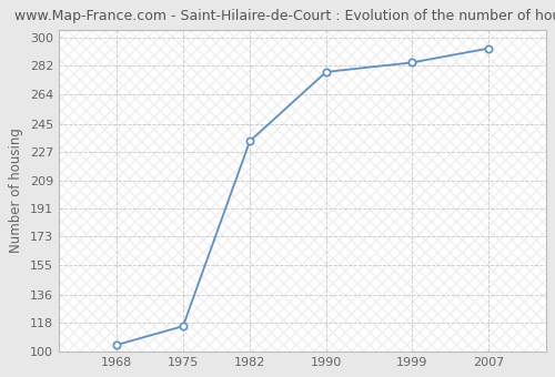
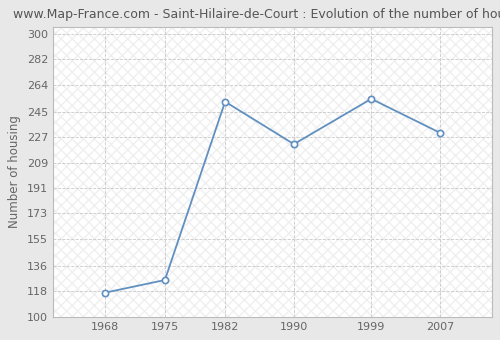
1968: 104 -> 117
1975: 116 -> 126
1982: 234 -> 252
1990: 278 -> 222
1999: 284 -> 254
2007: 293 -> 230
